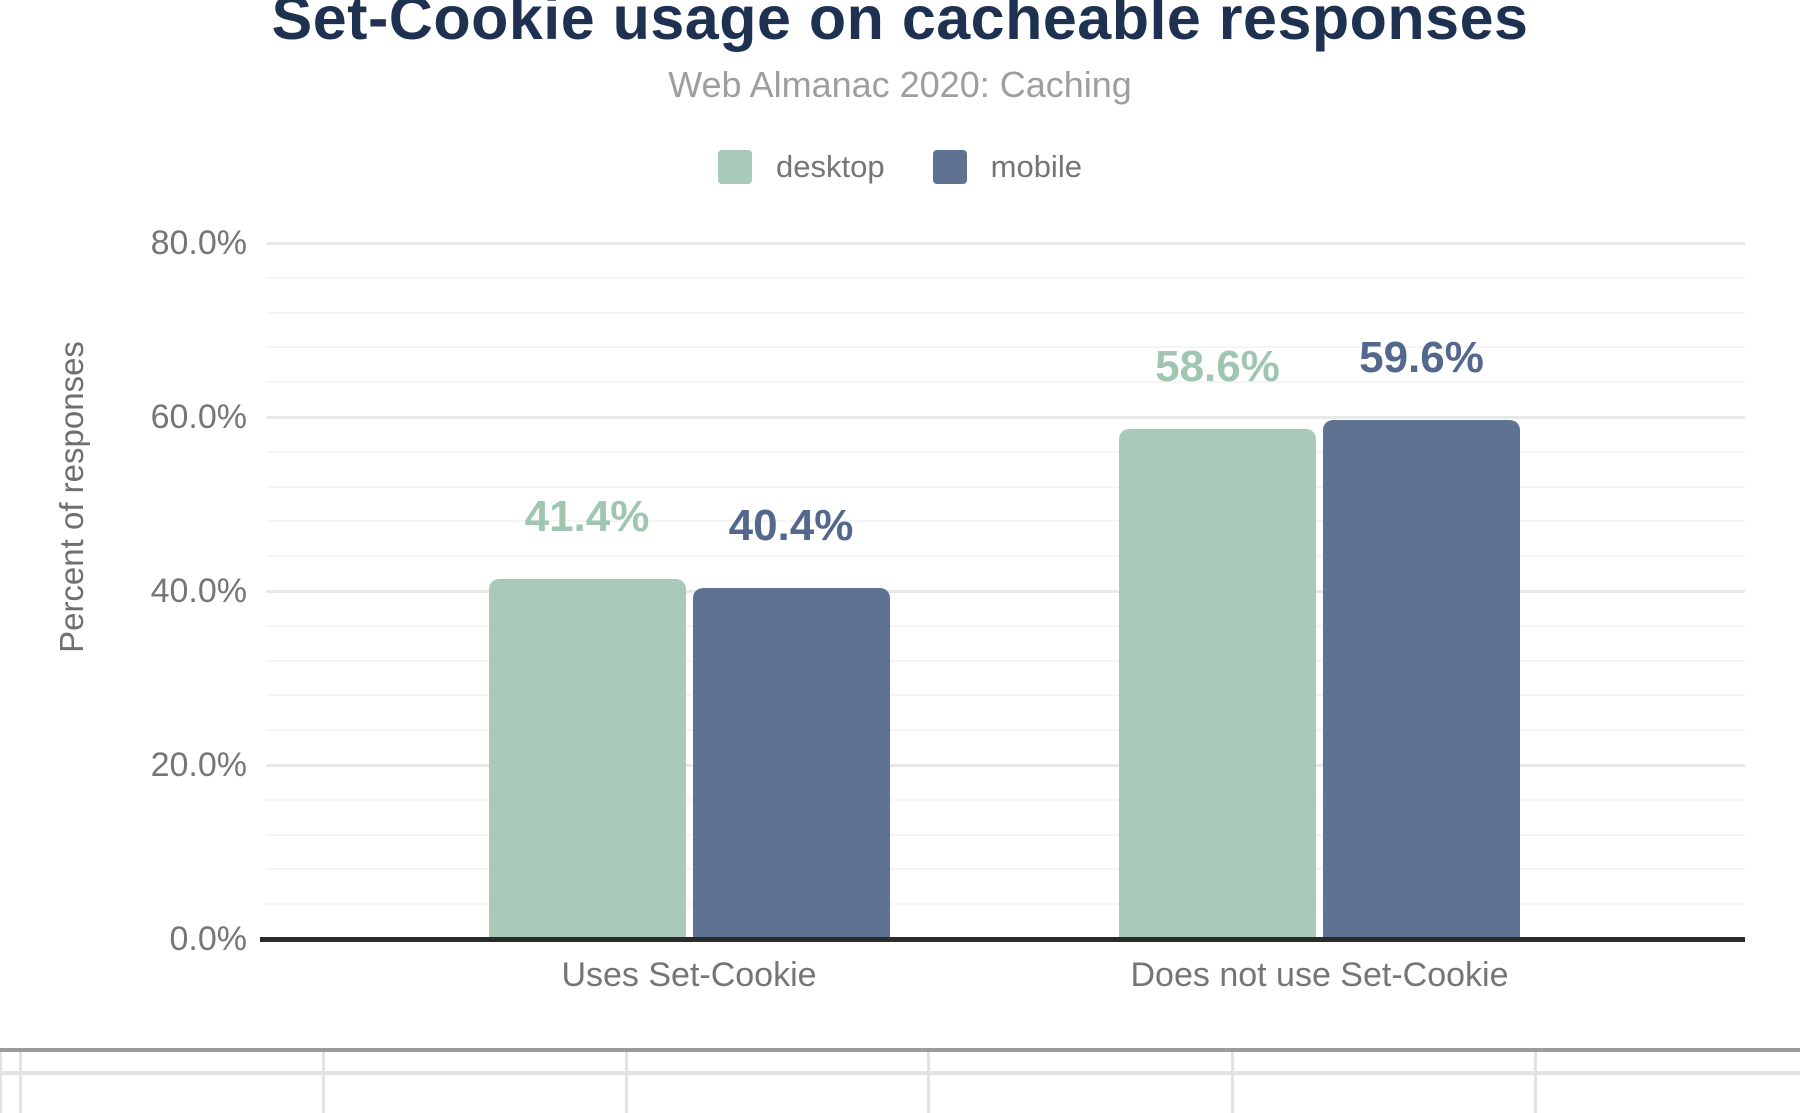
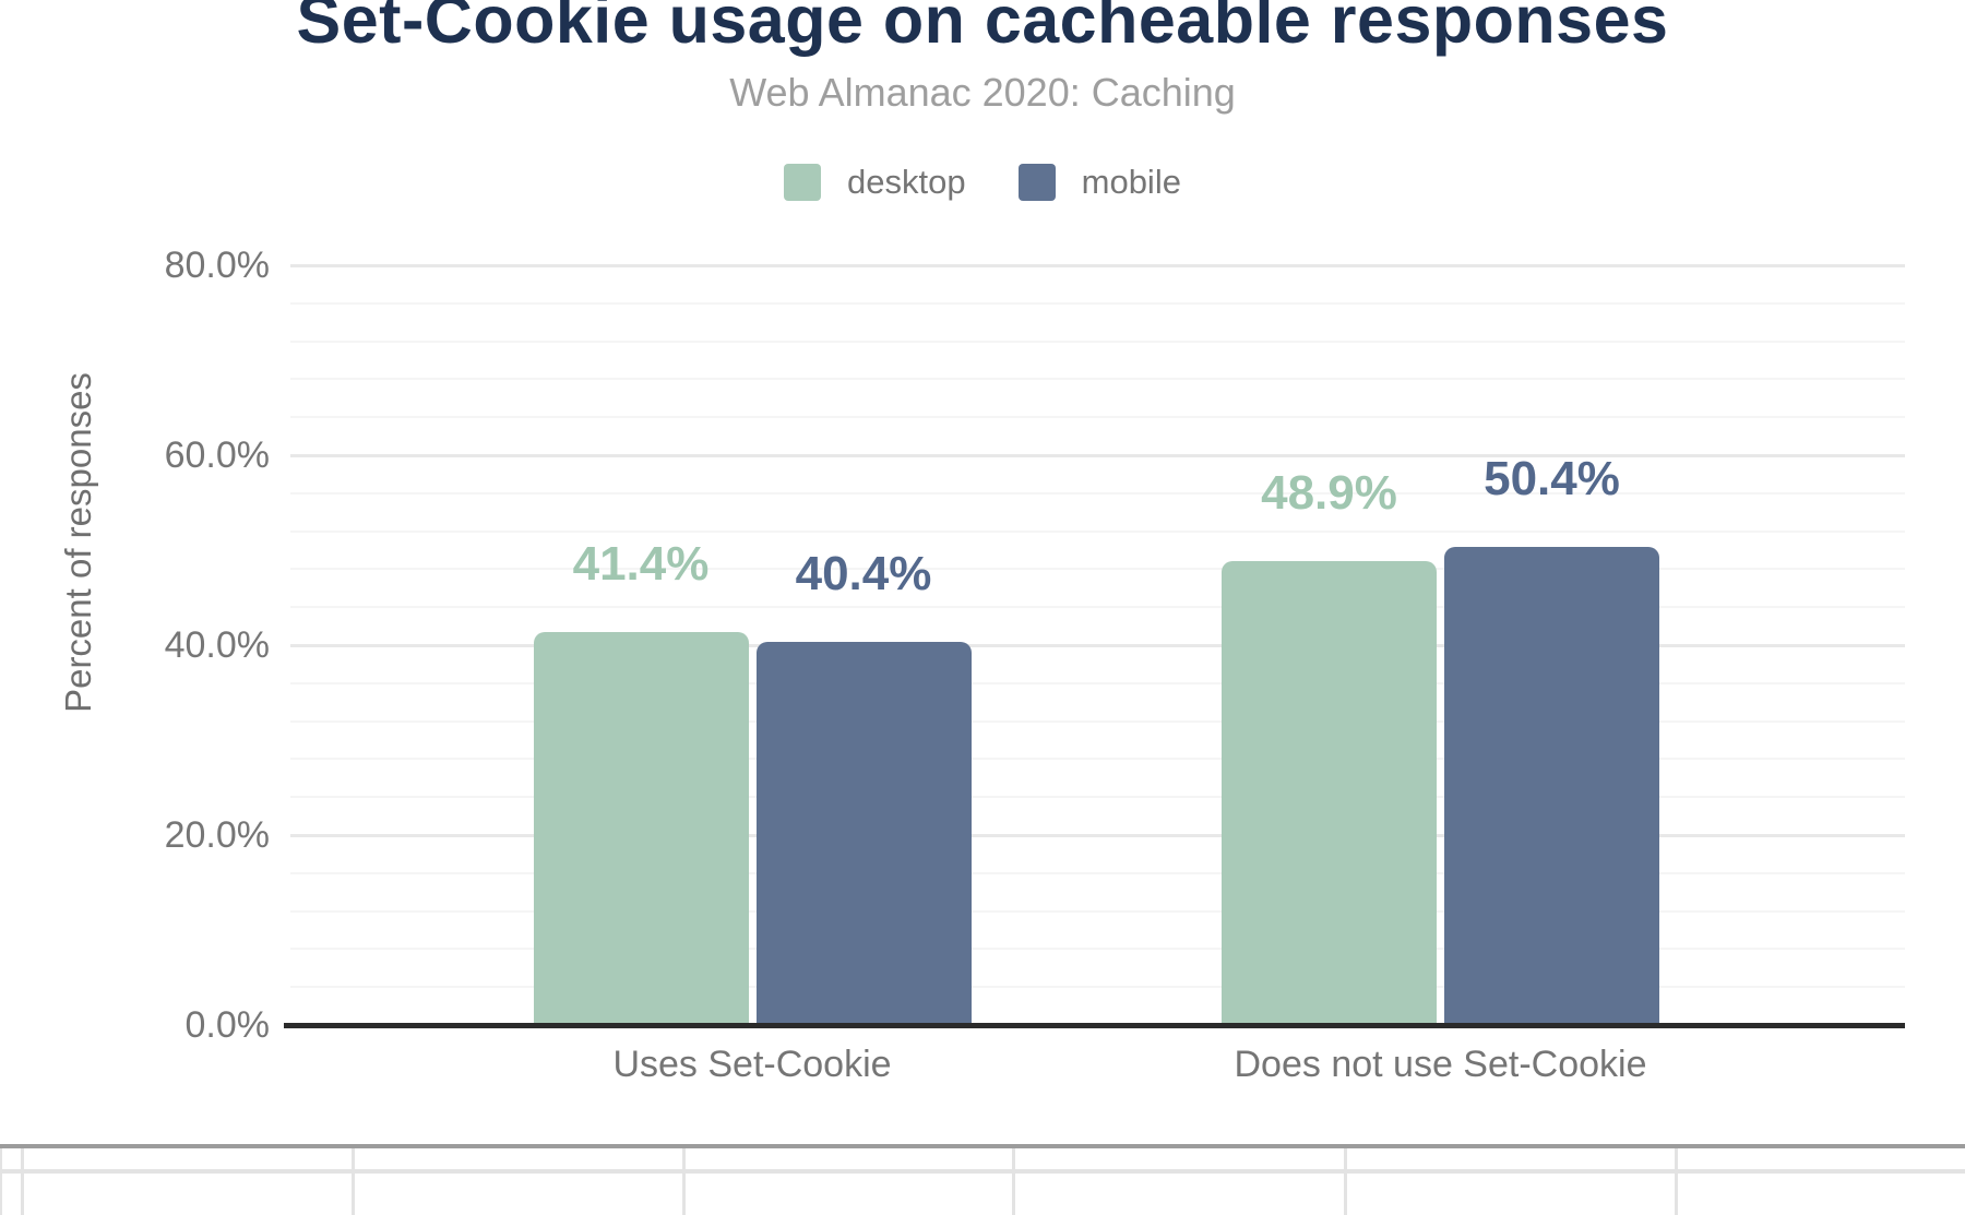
desktop/Does not use Set-Cookie: 58.6% -> 48.9%
mobile/Does not use Set-Cookie: 59.6% -> 50.4%
